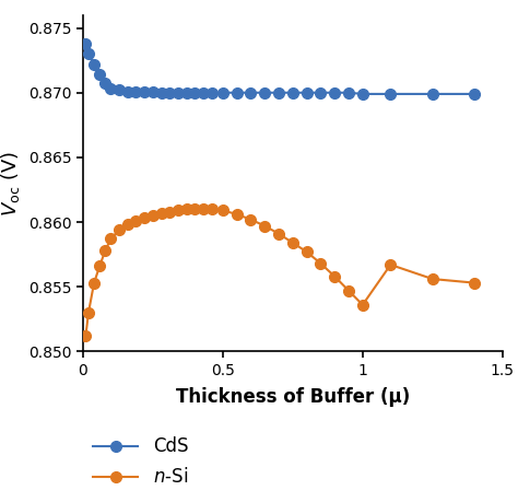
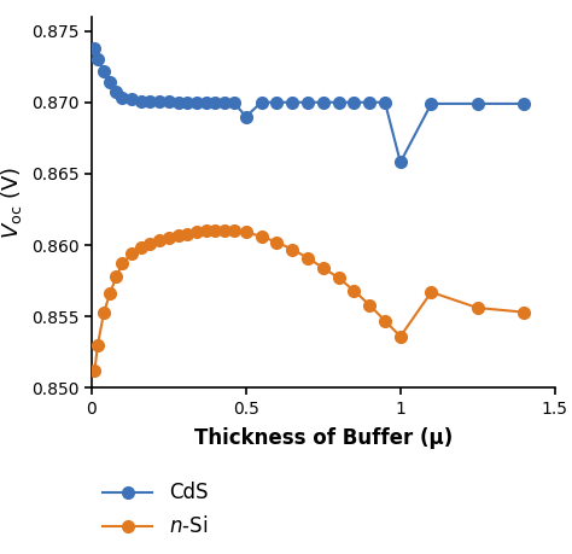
CdS/0.5: 0.8700 -> 0.8690
CdS/1: 0.8699 -> 0.8658
